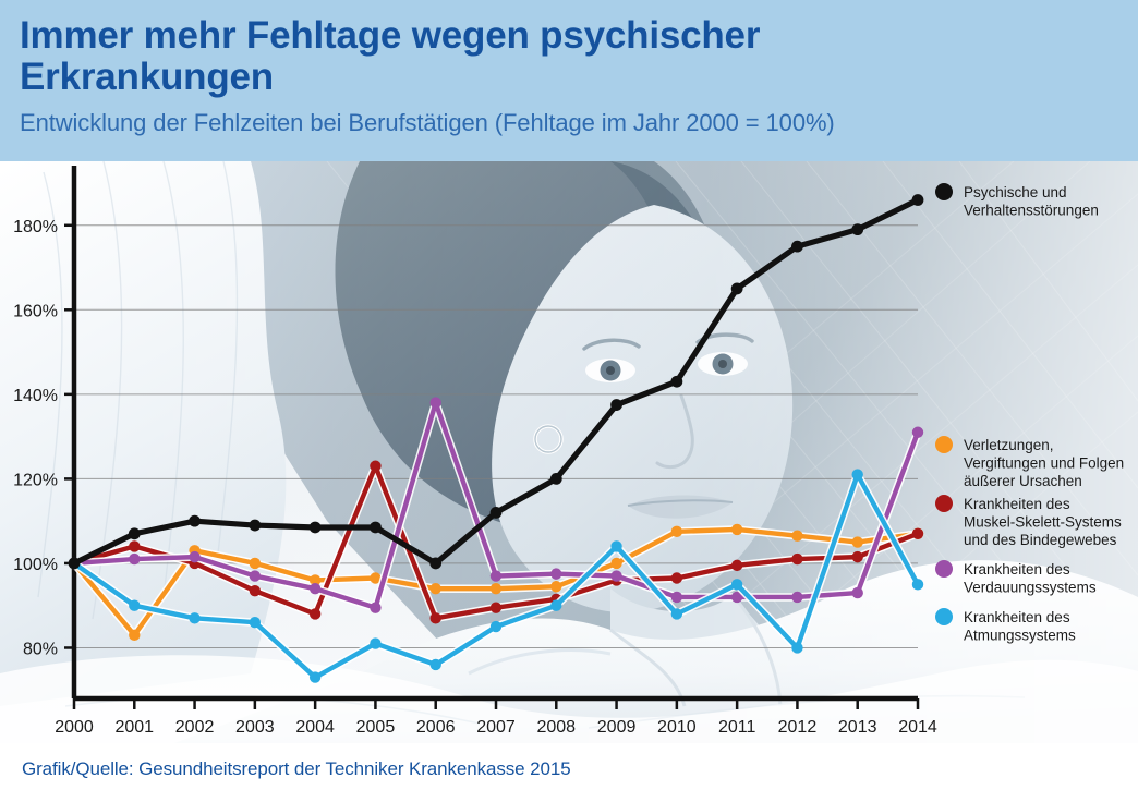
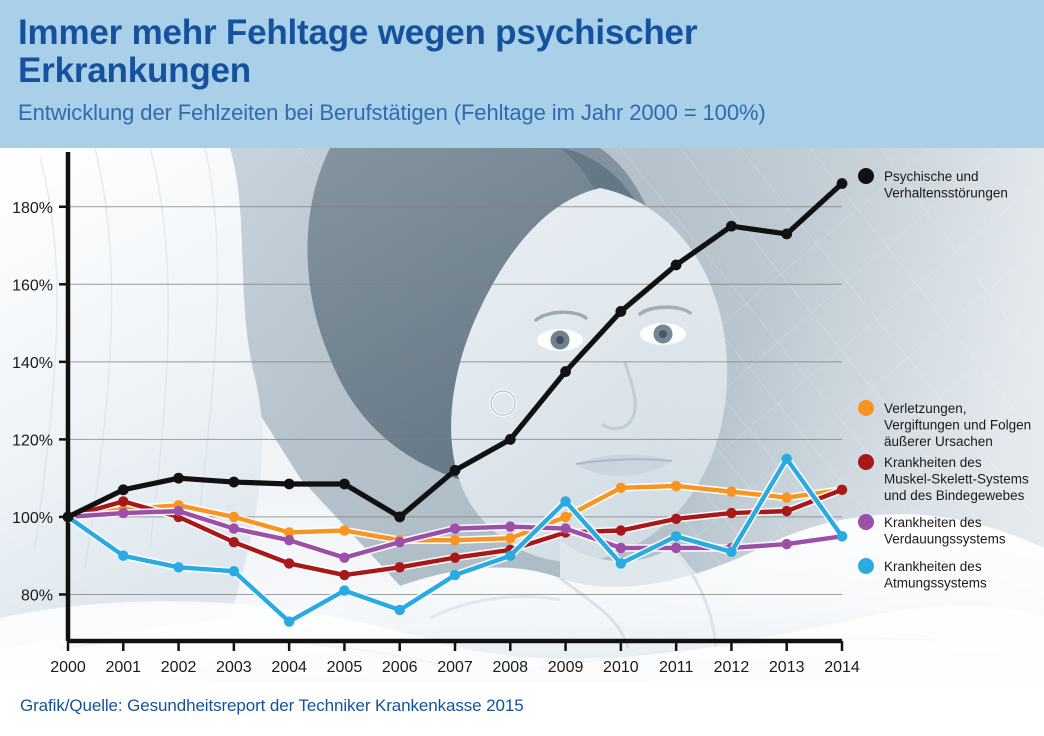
Verletzungen, Vergiftungen und Folgen äußerer Ursachen/2001: 83% -> 102%
Krankheiten des Muskel-Skelett-Systems und des Bindegewebes/2005: 123% -> 85%
Krankheiten des Verdauungssystems/2006: 138% -> 94%
Psychische und Verhaltensstörungen/2010: 143% -> 153%
Krankheiten des Atmungssystems/2012: 80% -> 91%
Psychische und Verhaltensstörungen/2013: 179% -> 173%
Krankheiten des Atmungssystems/2013: 121% -> 115%
Krankheiten des Verdauungssystems/2014: 131% -> 95%
